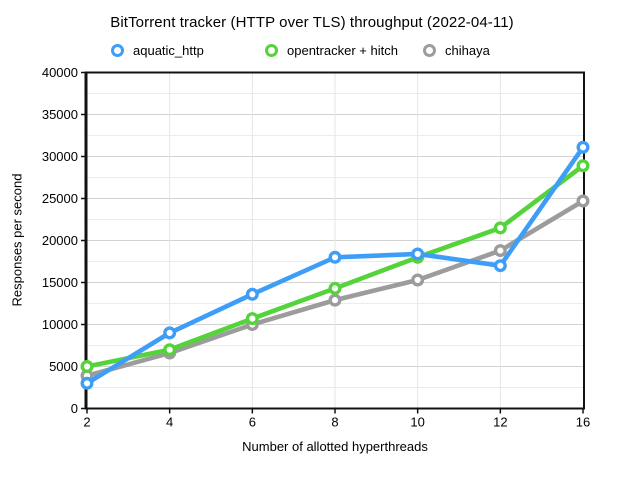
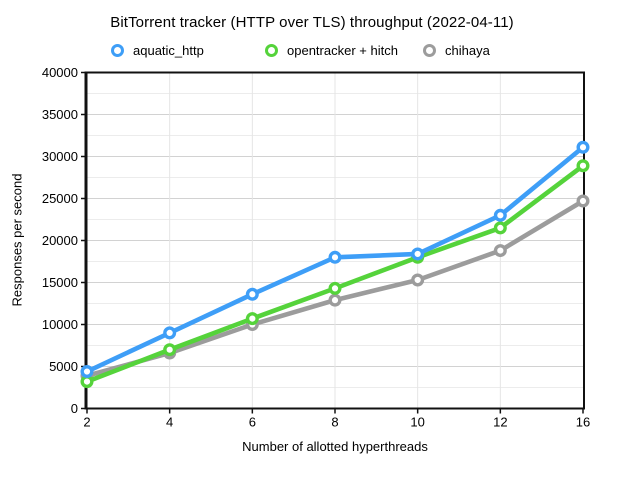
aquatic_http/2: 3000 -> 4000
opentracker + hitch/2: 5000 -> 3000
aquatic_http/12: 17000 -> 23000
